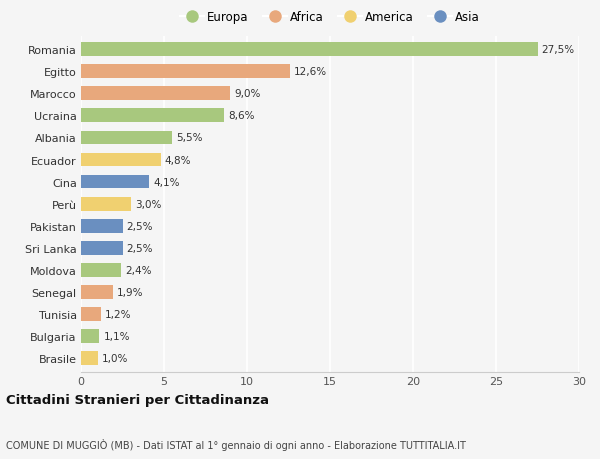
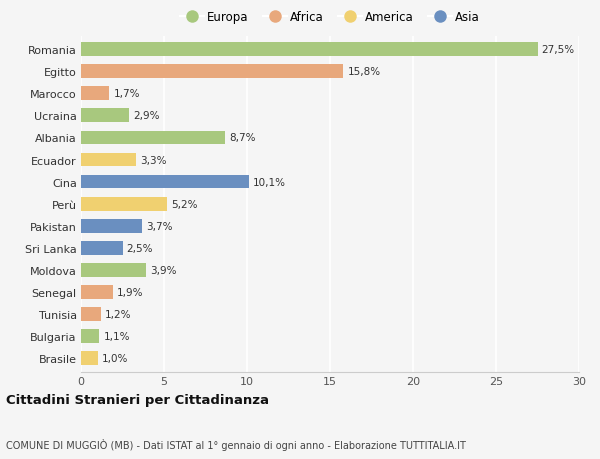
Egitto: 12,6% -> 15,8%
Marocco: 9,0% -> 1,7%
Ucraina: 8,6% -> 2,9%
Albania: 5,5% -> 8,7%
Ecuador: 4,8% -> 3,3%
Cina: 4,1% -> 10,1%
Perù: 3,0% -> 5,2%
Pakistan: 2,5% -> 3,7%
Moldova: 2,4% -> 3,9%
